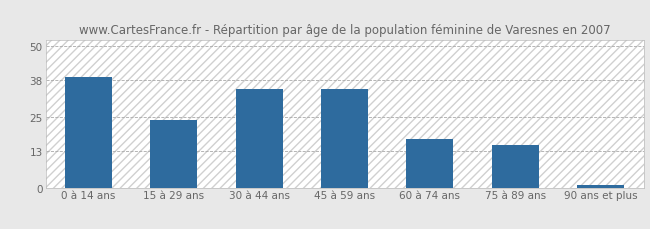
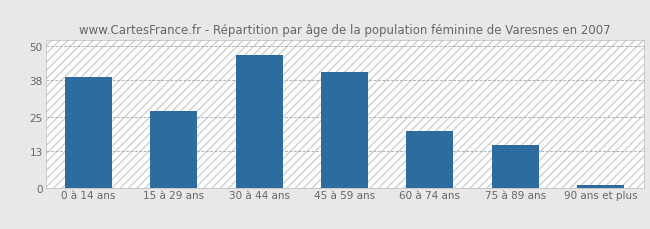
15 à 29 ans: 24 -> 27
30 à 44 ans: 35 -> 47
45 à 59 ans: 35 -> 41
60 à 74 ans: 17 -> 20
